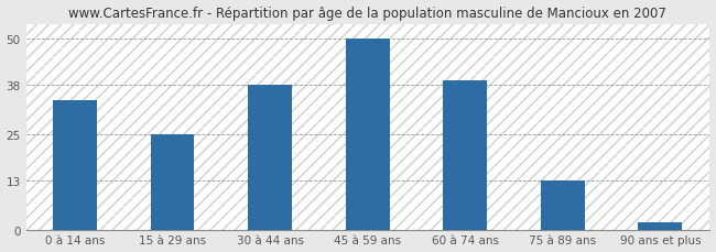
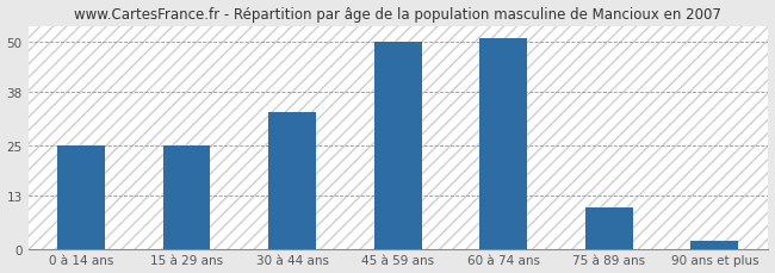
0 à 14 ans: 34 -> 25
30 à 44 ans: 38 -> 33
60 à 74 ans: 39 -> 51
75 à 89 ans: 13 -> 10
